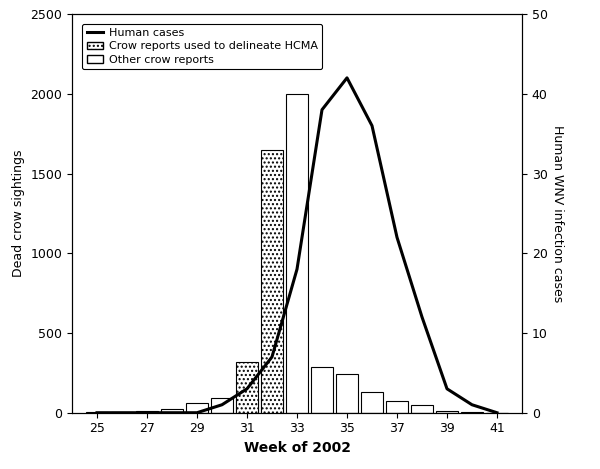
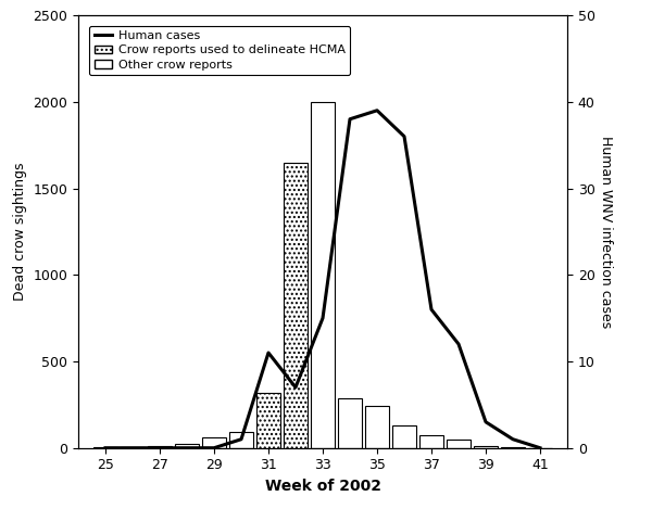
Human cases/31: 3 -> 11
Human cases/33: 18 -> 15
Human cases/35: 42 -> 39
Human cases/37: 22 -> 16
